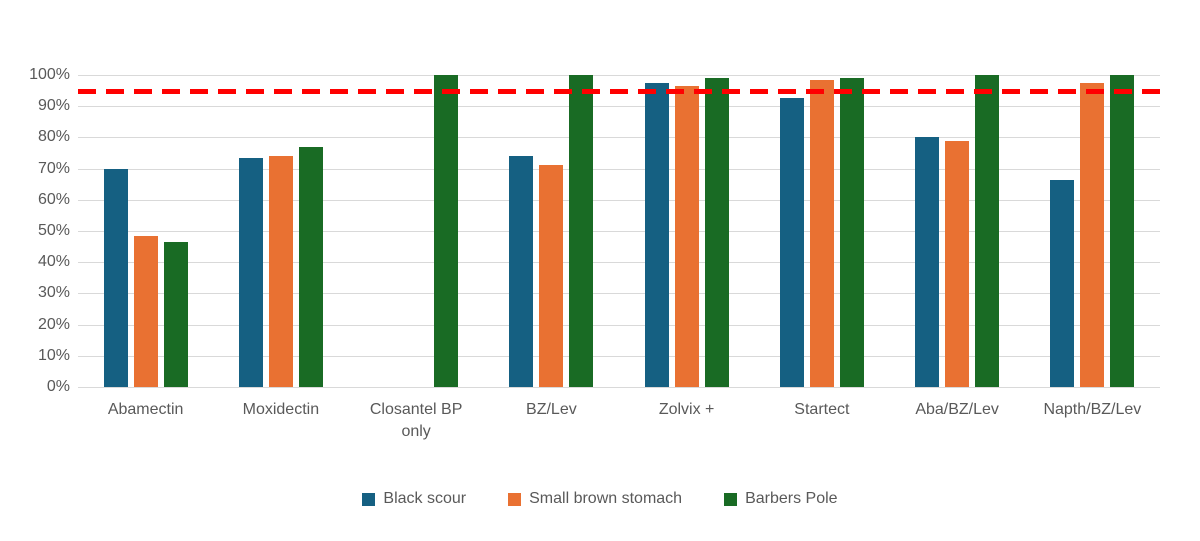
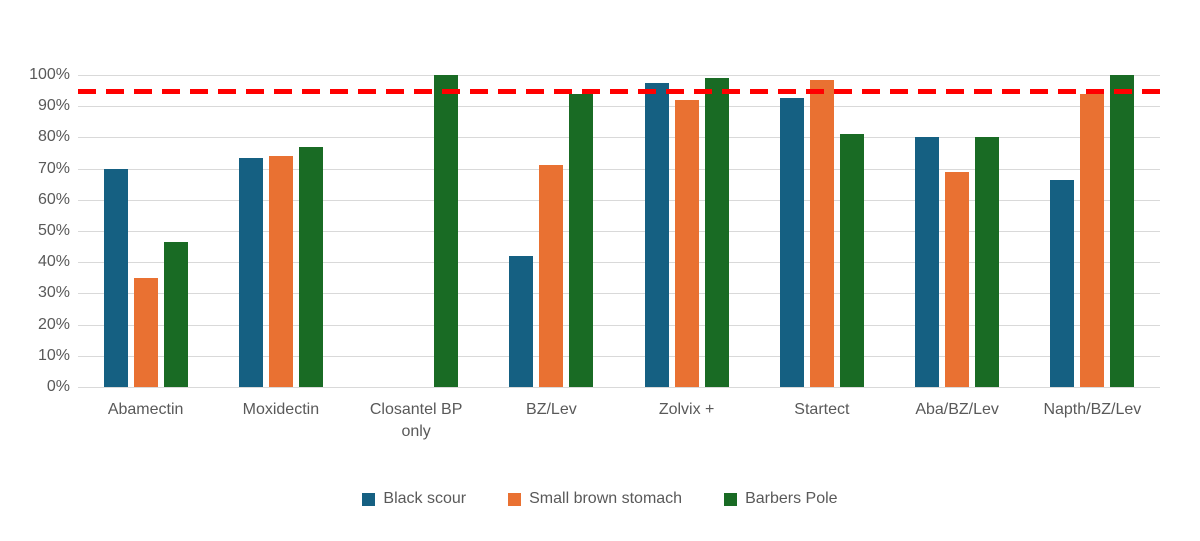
Small brown stomach/Abamectin: 48% -> 35%
Black scour/BZ/Lev: 74% -> 42%
Barbers Pole/BZ/Lev: 100% -> 94%
Small brown stomach/Zolvix +: 96% -> 92%
Barbers Pole/Startect: 99% -> 81%
Small brown stomach/Aba/BZ/Lev: 79% -> 69%
Barbers Pole/Aba/BZ/Lev: 100% -> 80%
Small brown stomach/Napth/BZ/Lev: 98% -> 94%
